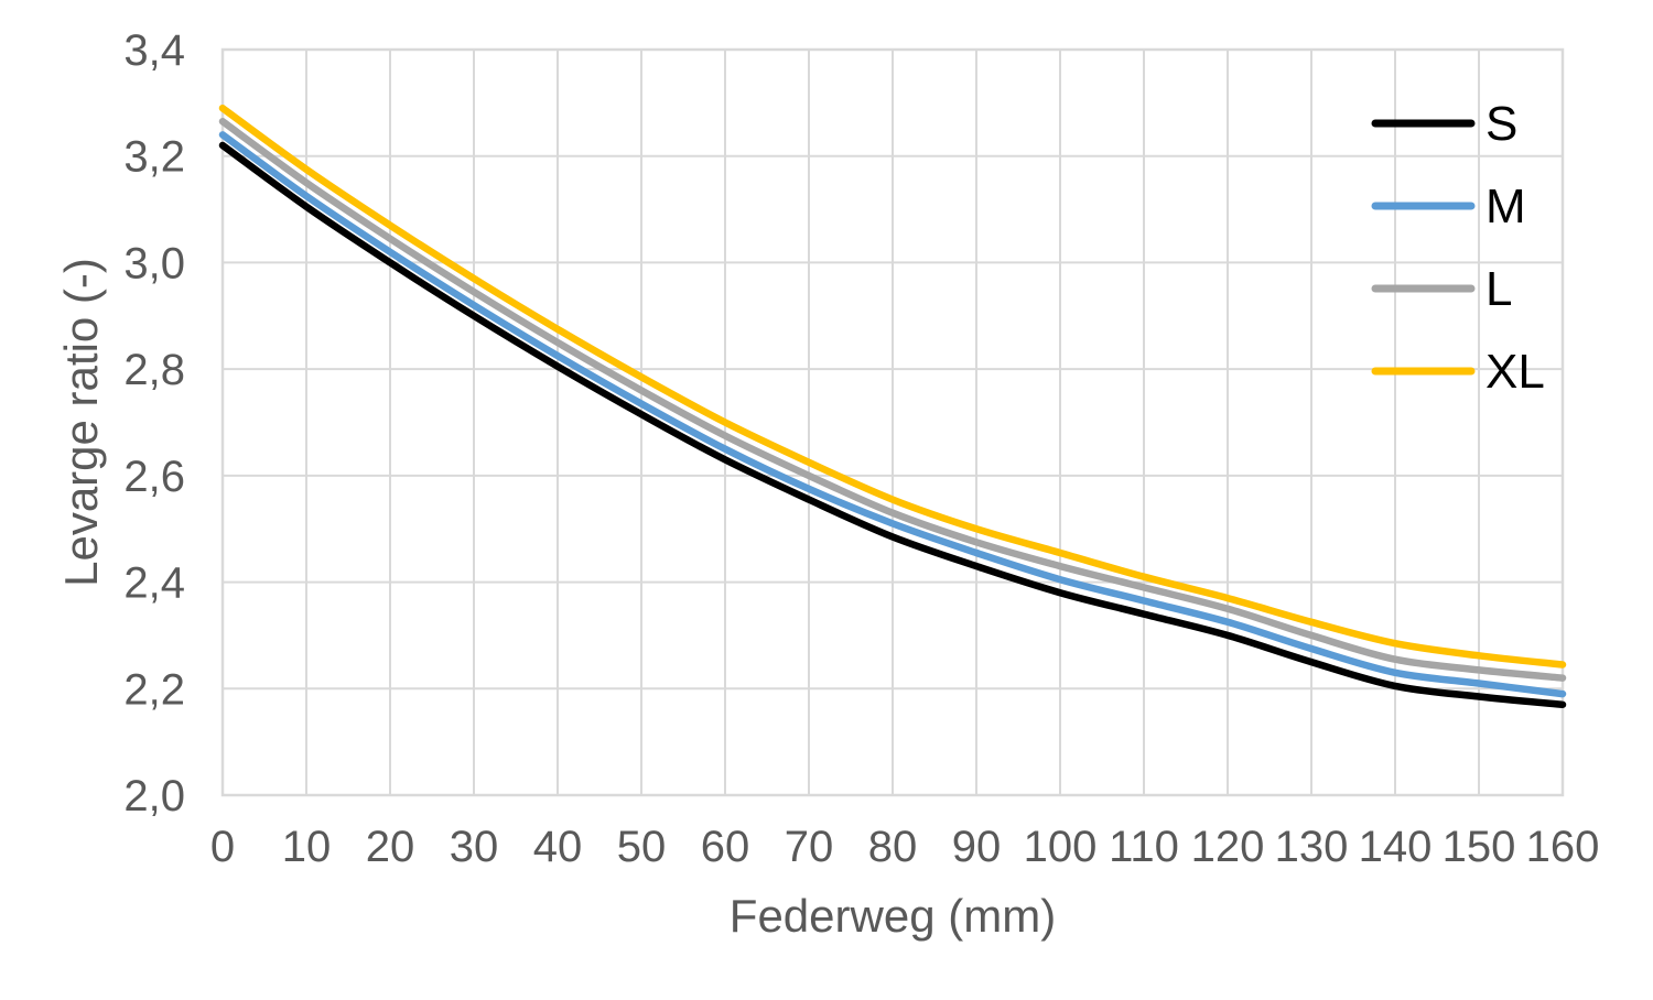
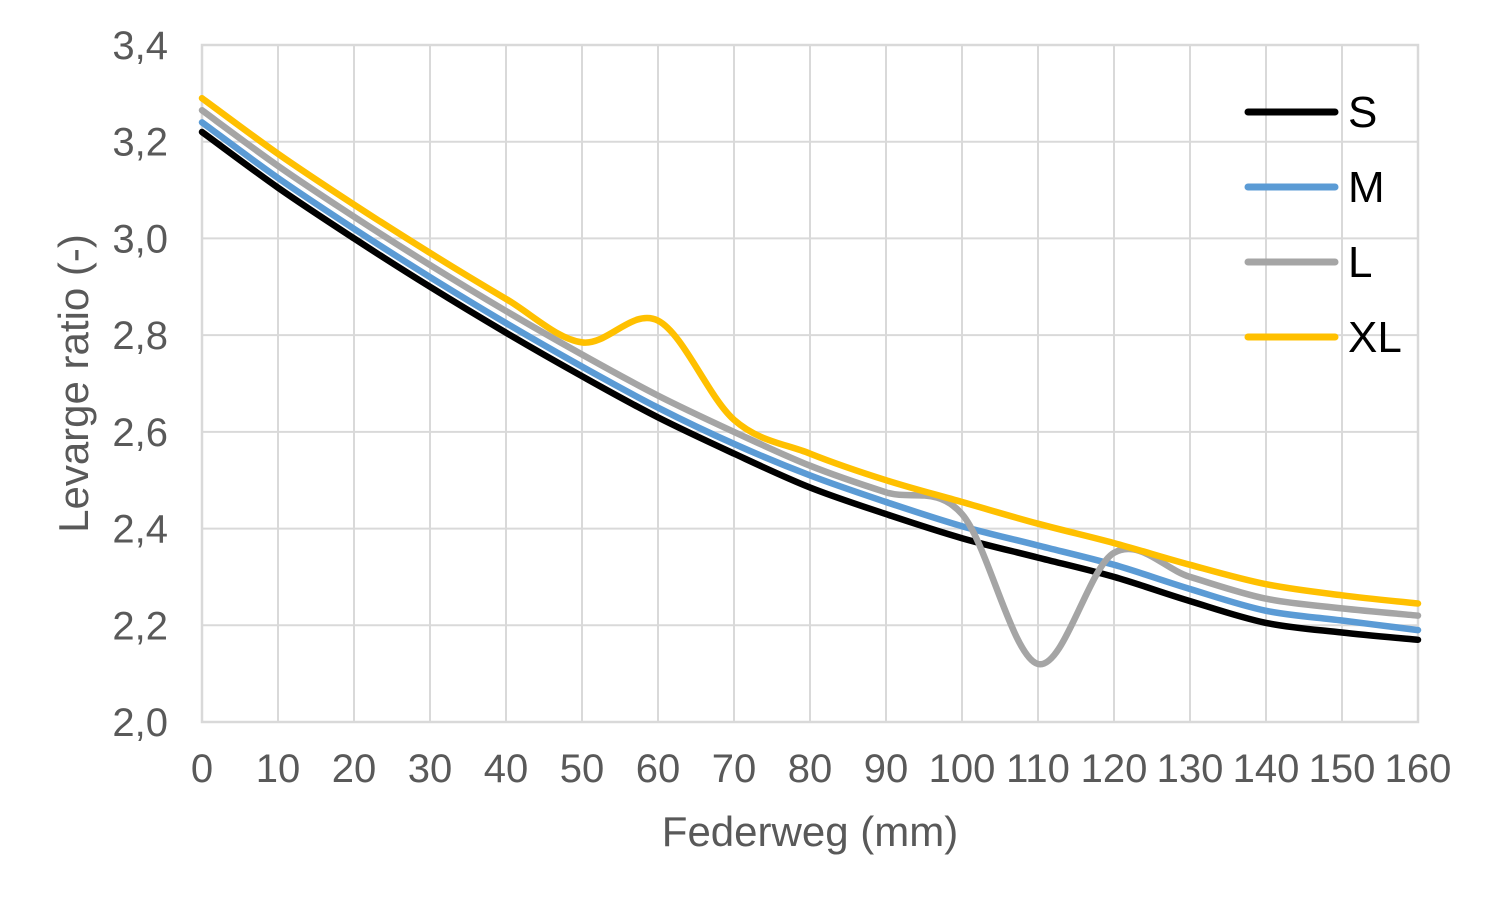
XL/60: 2,70 -> 2,83
L/110: 2,39 -> 2,12
